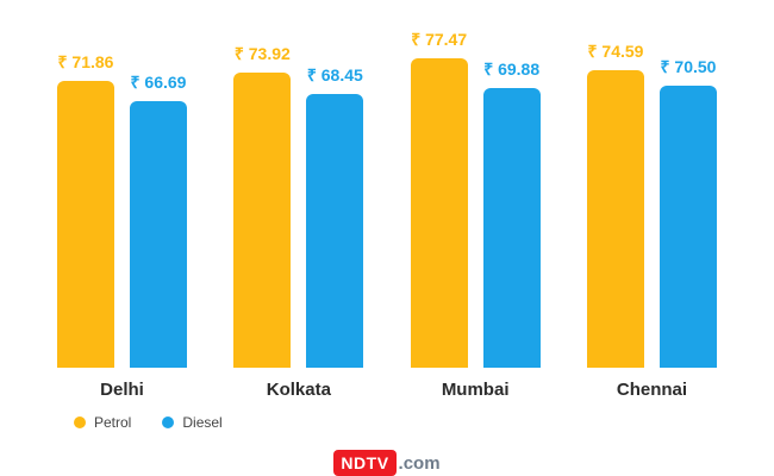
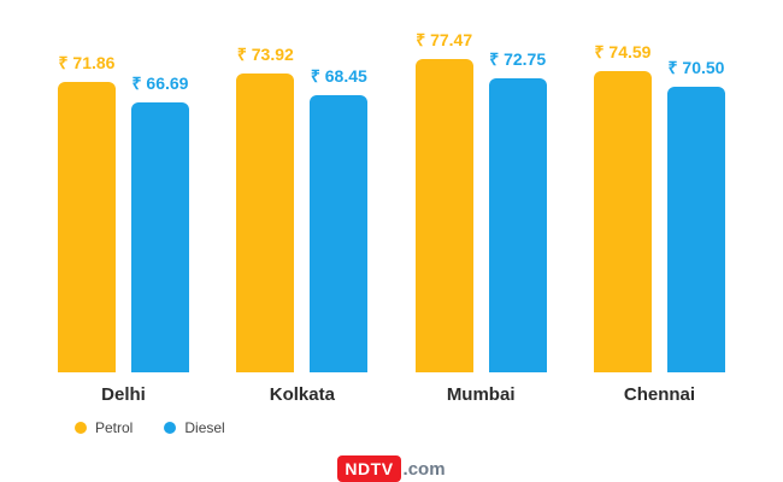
Diesel/Mumbai: 69.88 -> 72.75
